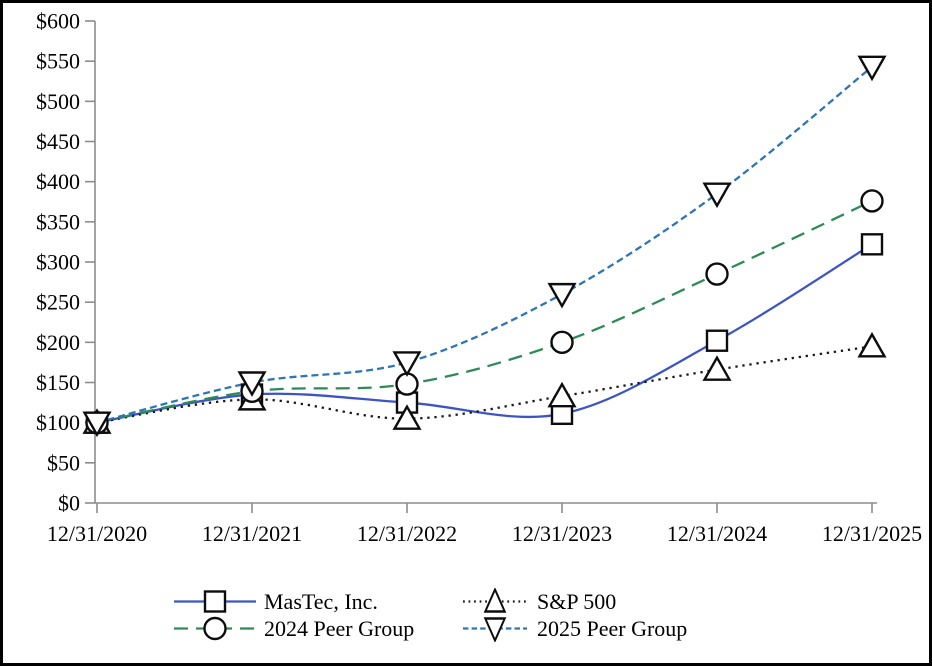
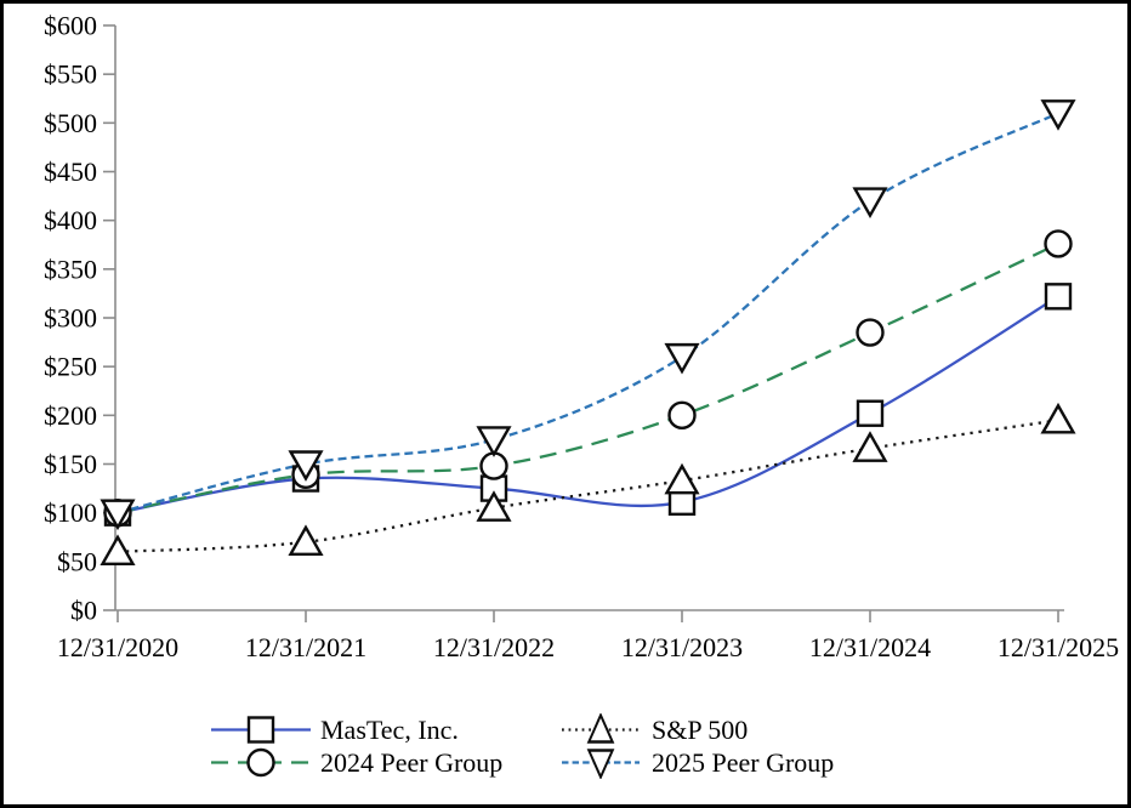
S&P 500/12/31/2020: $100 -> $60
S&P 500/12/31/2021: $130 -> $70
2025 Peer Group/12/31/2024: $380 -> $420
2025 Peer Group/12/31/2025: $540 -> $510
